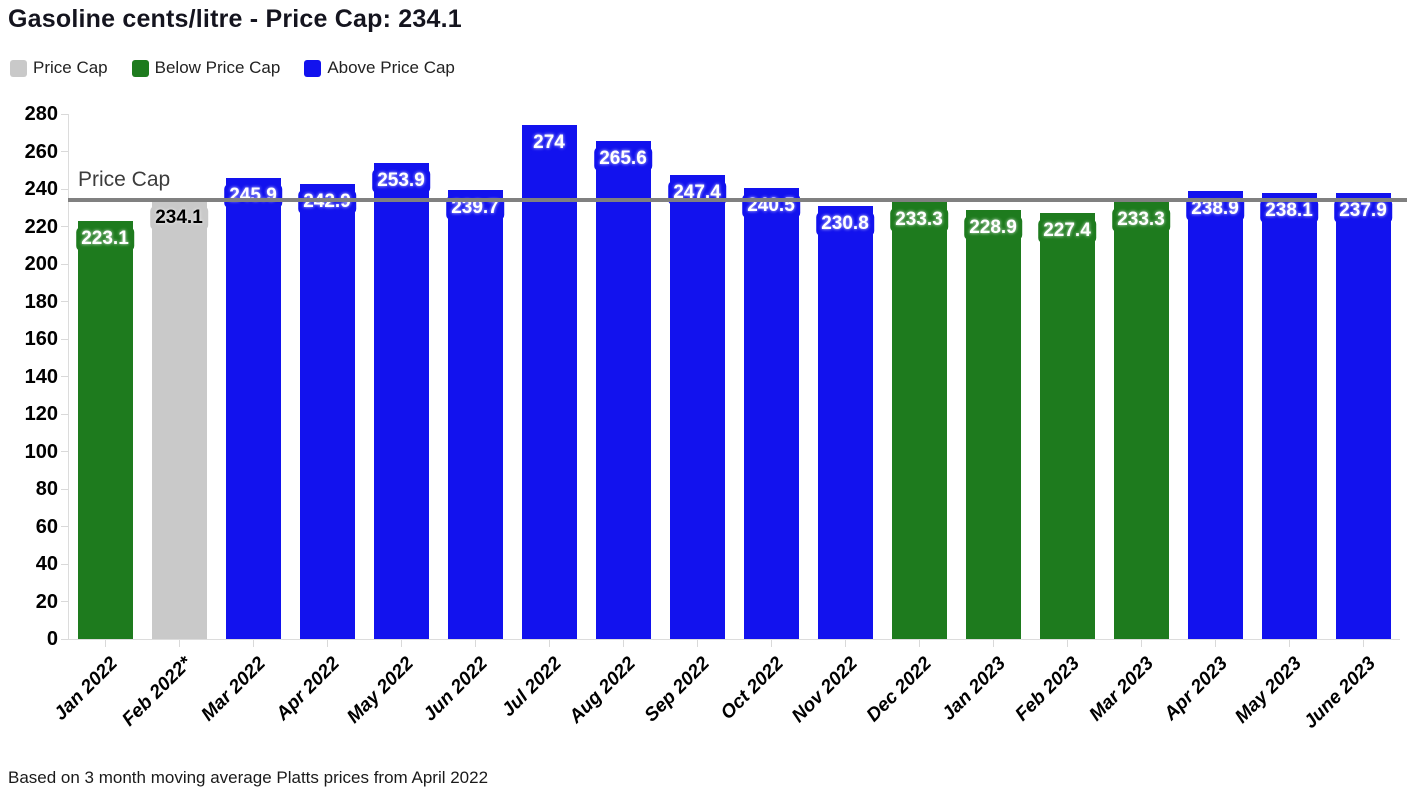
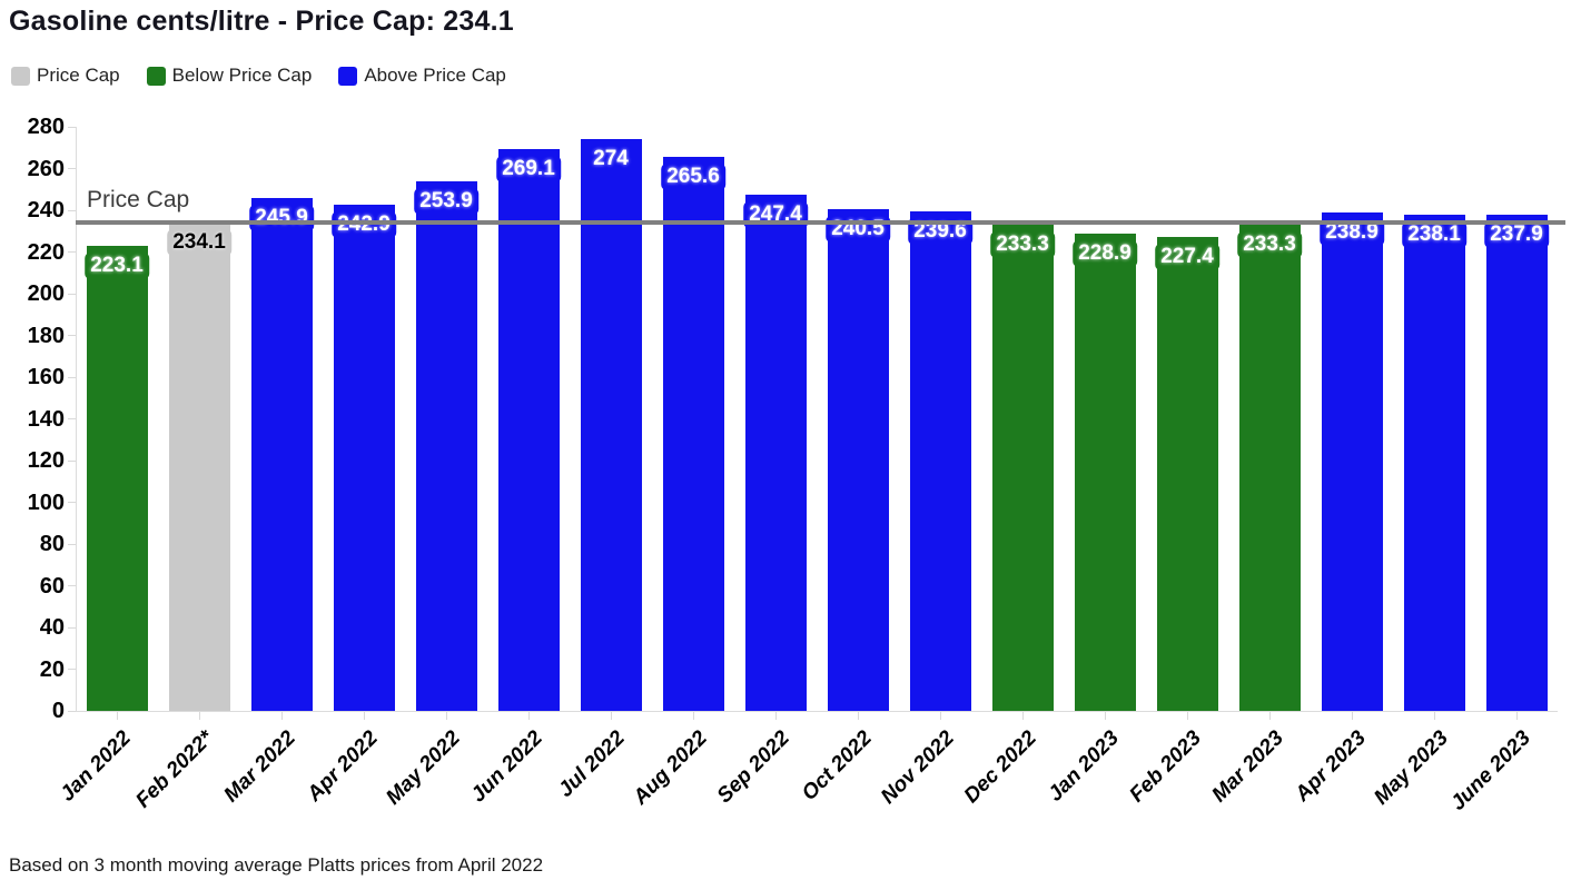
Jun 2022: 239.7 -> 269.1
Nov 2022: 230.8 -> 239.6
